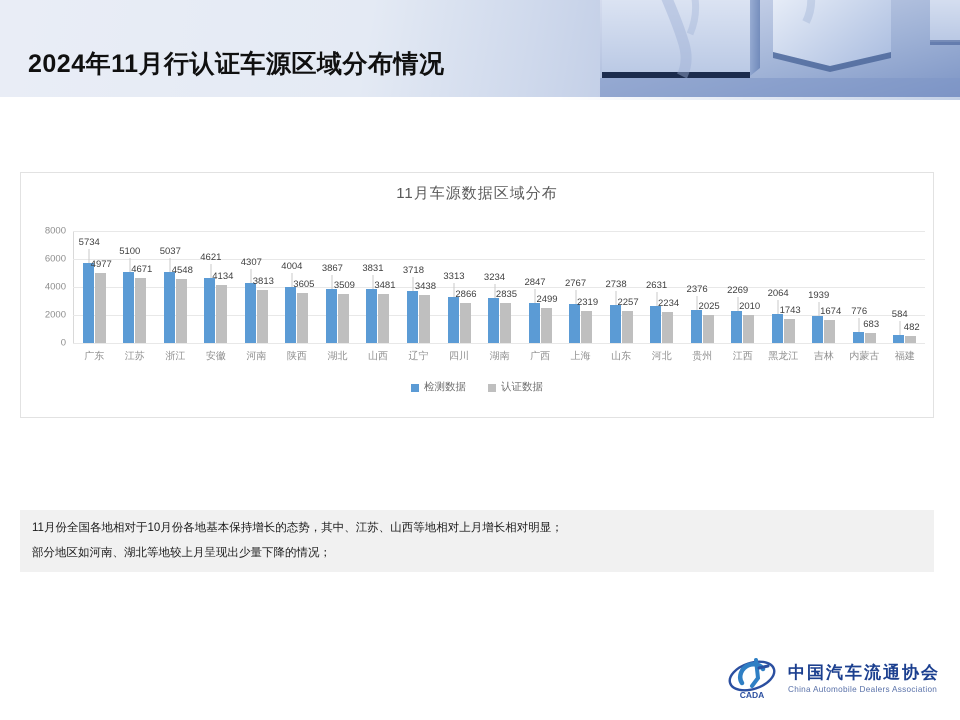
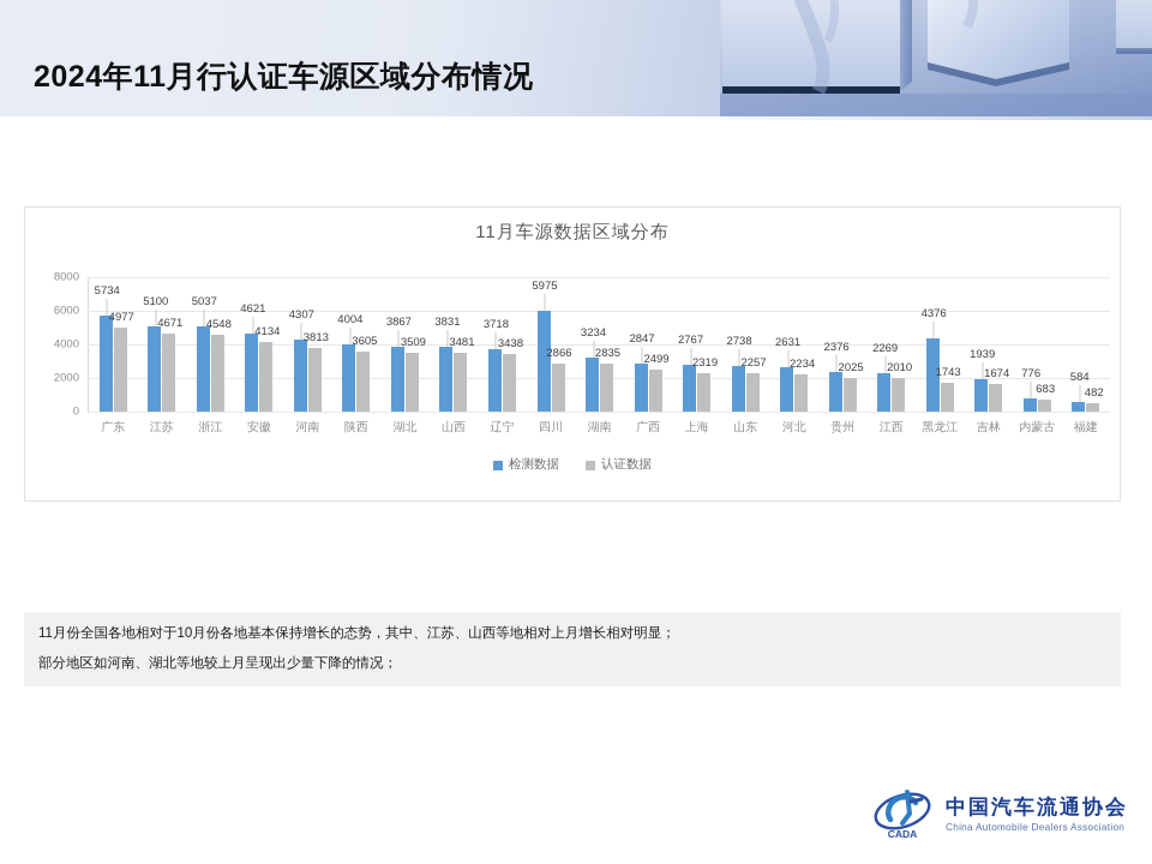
检测数据/四川: 3313 -> 5975
检测数据/黑龙江: 2064 -> 4376
